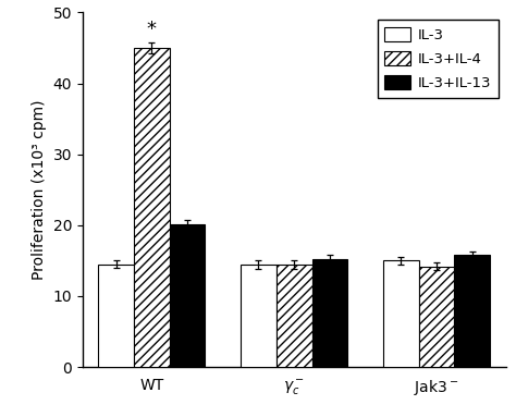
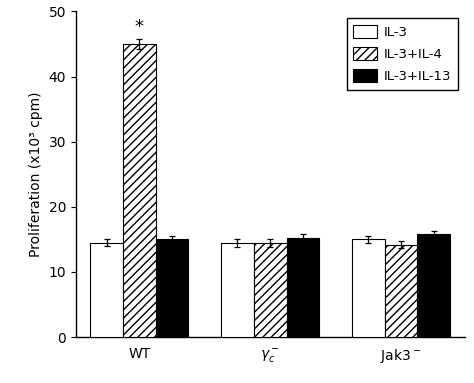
IL-3+IL-13/WT: 20.2 -> 15.0
